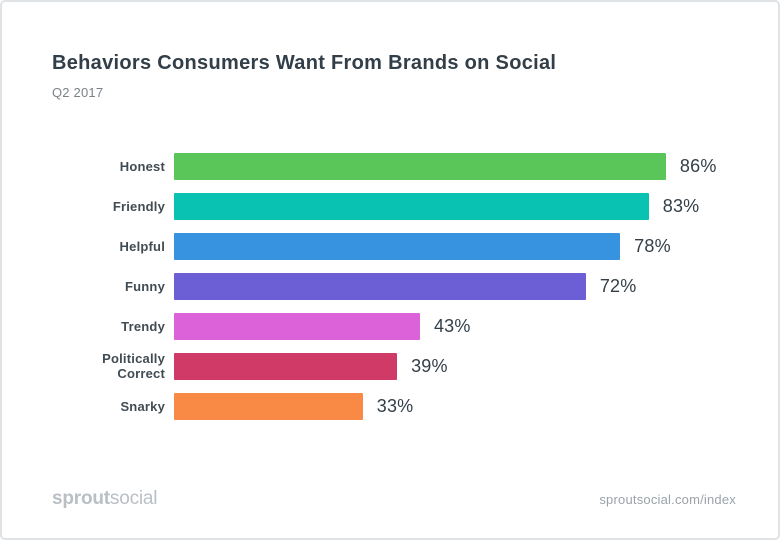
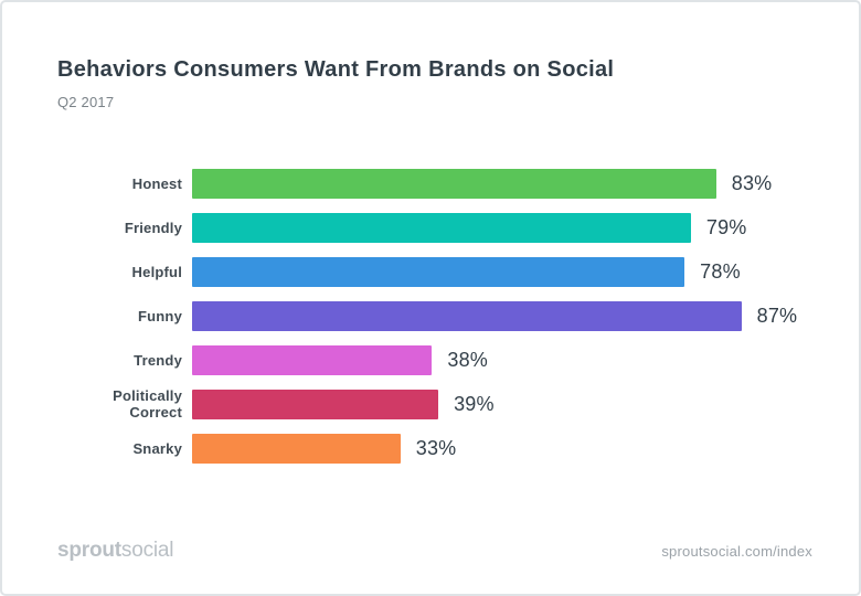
Honest: 86% -> 83%
Friendly: 83% -> 79%
Funny: 72% -> 87%
Trendy: 43% -> 38%
